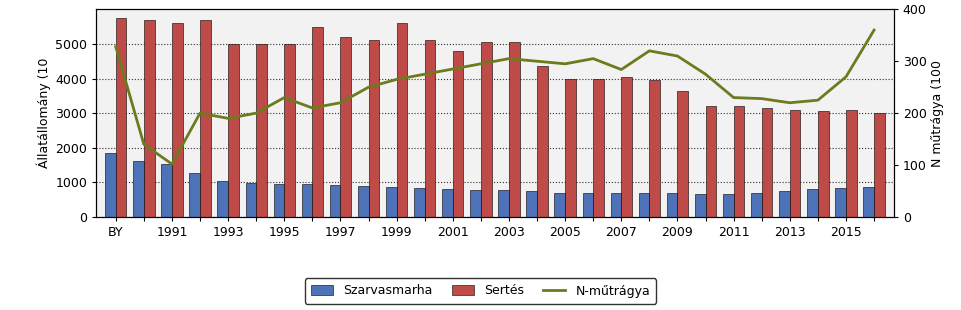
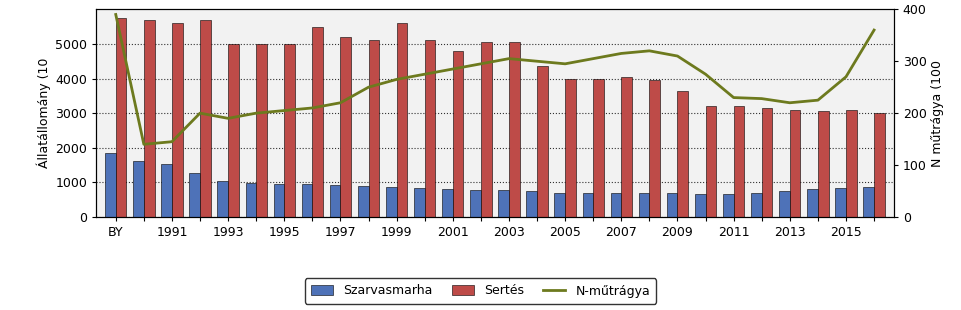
N-műtrágya/BY: 328 -> 390
N-műtrágya/1991: 102 -> 145
N-műtrágya/1995: 230 -> 205
N-műtrágya/2007: 284 -> 315
